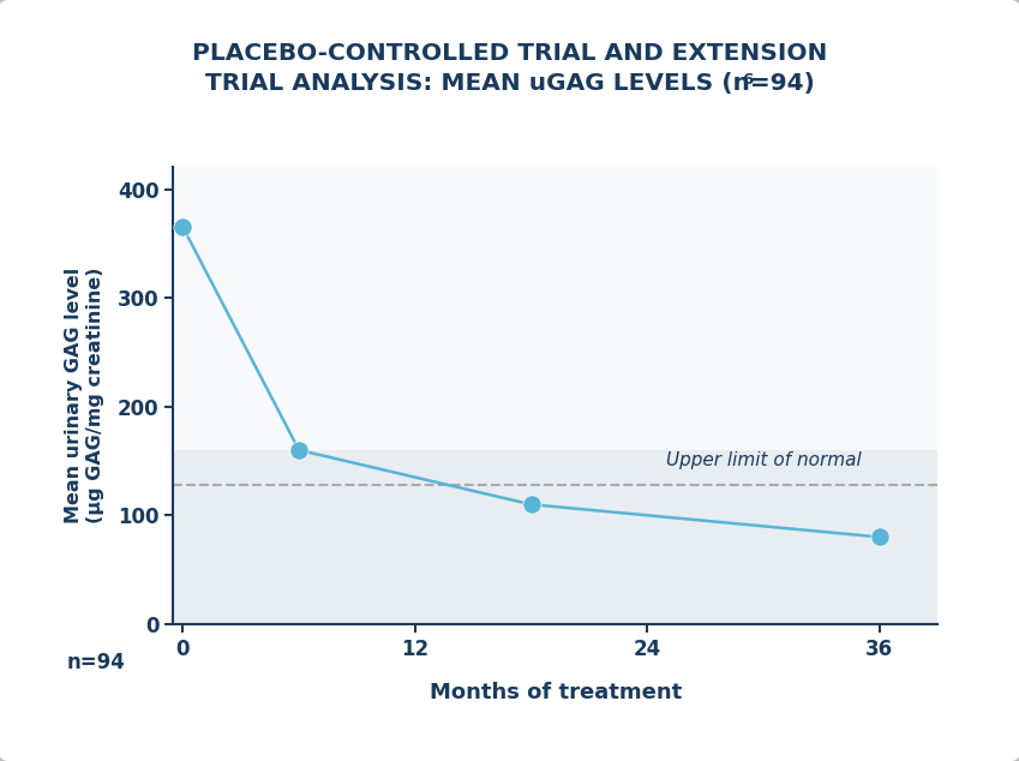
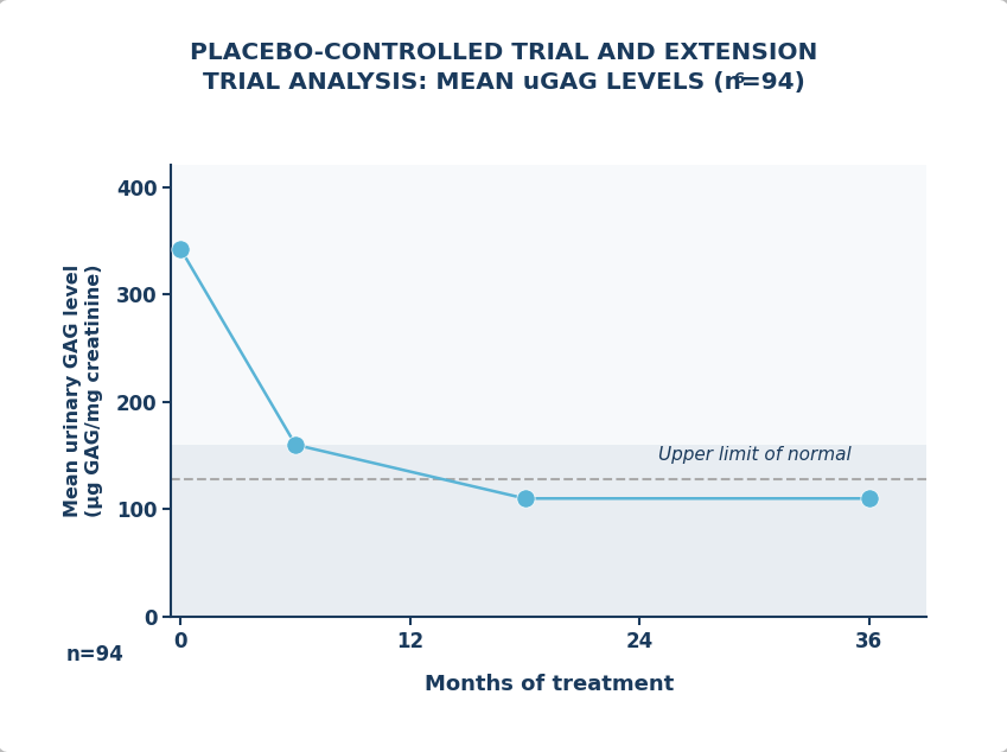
0: 365 -> 342
36: 80 -> 110
